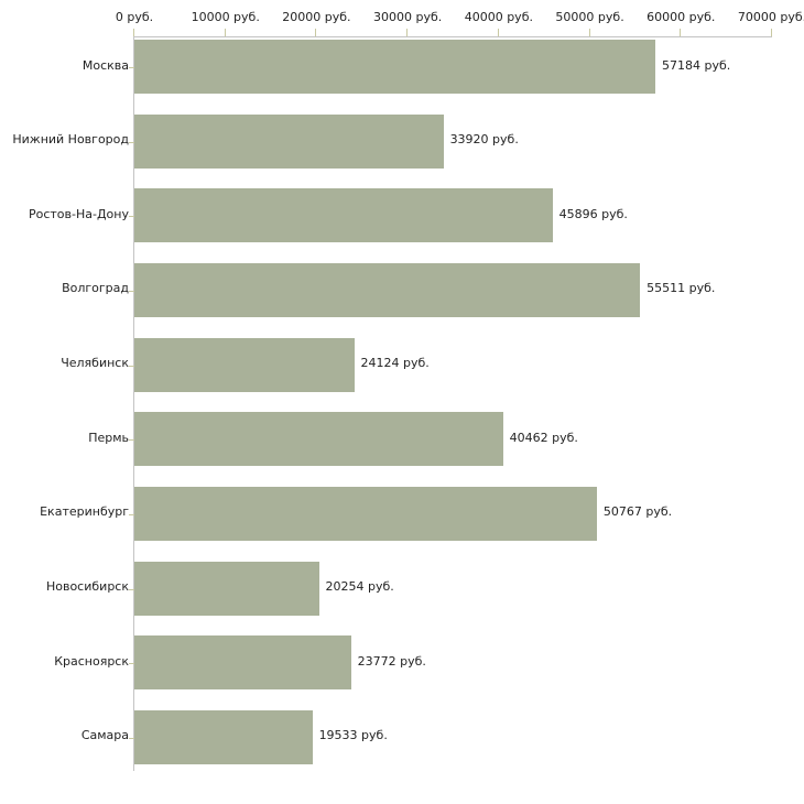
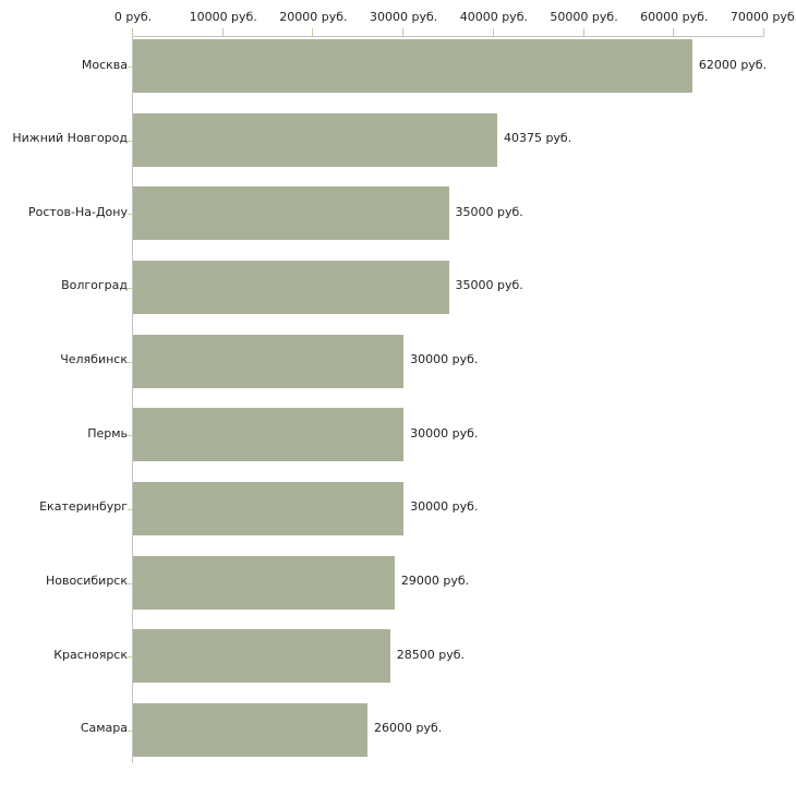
Москва: 57184 -> 62000
Нижний Новгород: 33920 -> 40375
Ростов-На-Дону: 45896 -> 35000
Волгоград: 55511 -> 35000
Челябинск: 24124 -> 30000
Пермь: 40462 -> 30000
Екатеринбург: 50767 -> 30000
Новосибирск: 20254 -> 29000
Красноярск: 23772 -> 28500
Самара: 19533 -> 26000
